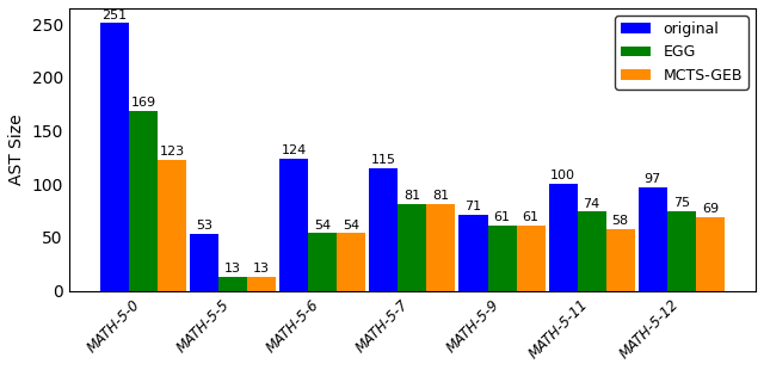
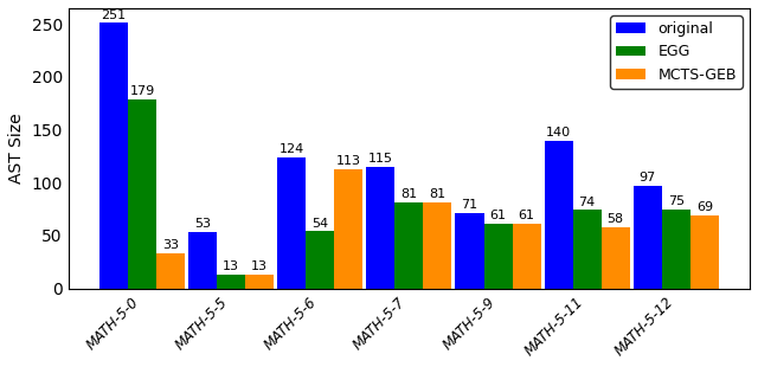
EGG/MATH-5-0: 169 -> 179
MCTS-GEB/MATH-5-0: 123 -> 33
MCTS-GEB/MATH-5-6: 54 -> 113
original/MATH-5-11: 100 -> 140
